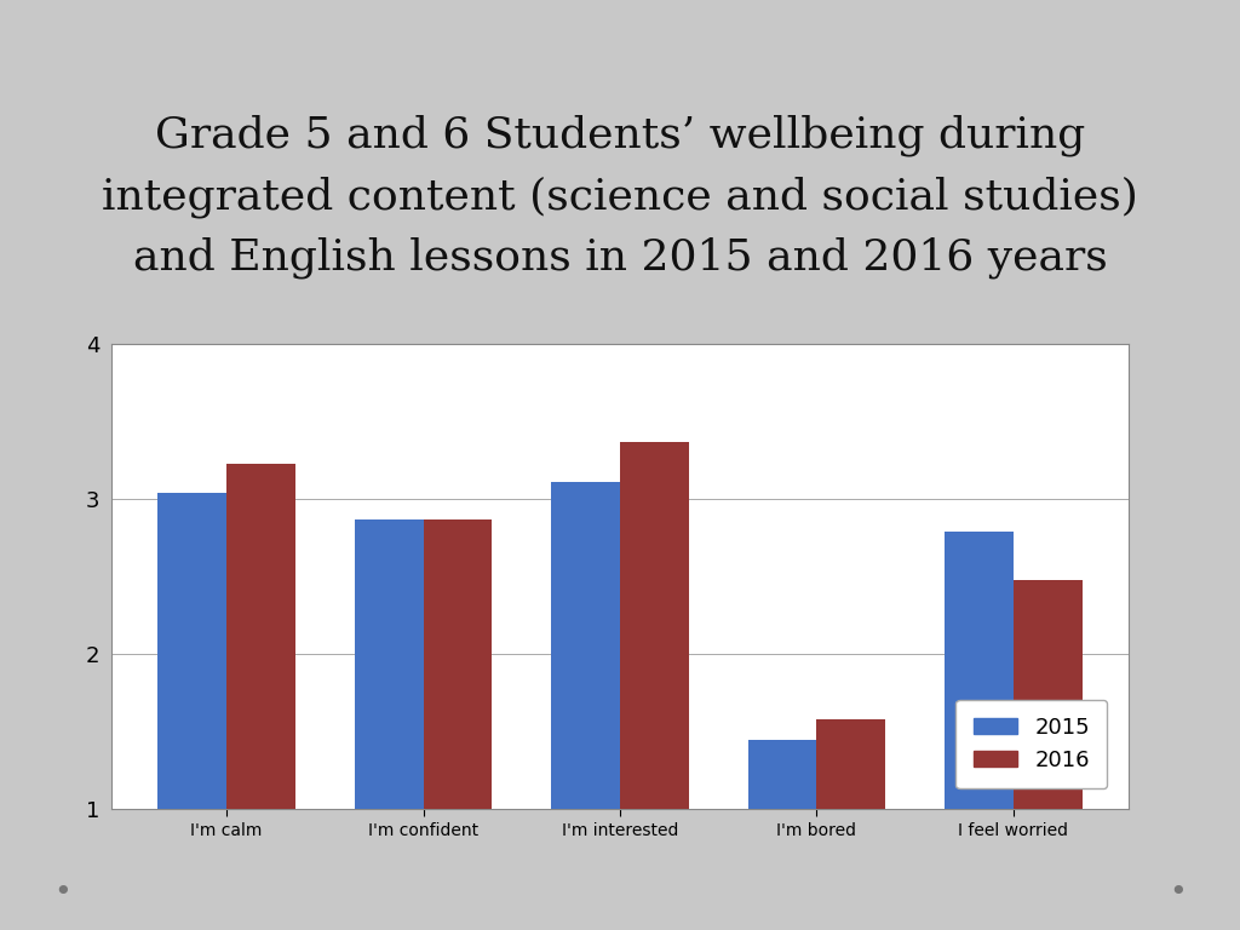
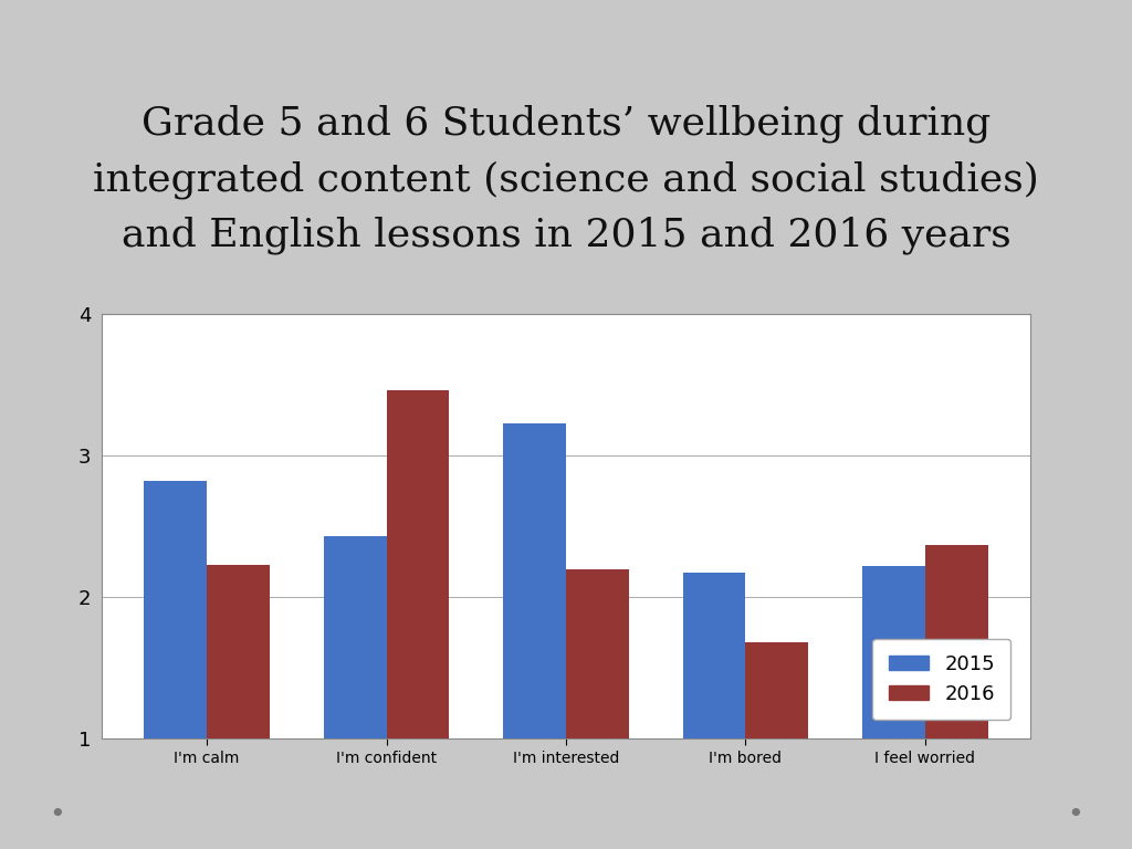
2015/I'm calm: 3.04 -> 2.82
2016/I'm calm: 3.23 -> 2.23
2015/I'm confident: 2.87 -> 2.43
2016/I'm confident: 2.87 -> 3.46
2015/I'm interested: 3.11 -> 3.23
2016/I'm interested: 3.37 -> 2.20
2015/I'm bored: 1.45 -> 2.17
2016/I'm bored: 1.58 -> 1.68
2015/I feel worried: 2.79 -> 2.22
2016/I feel worried: 2.48 -> 2.37
